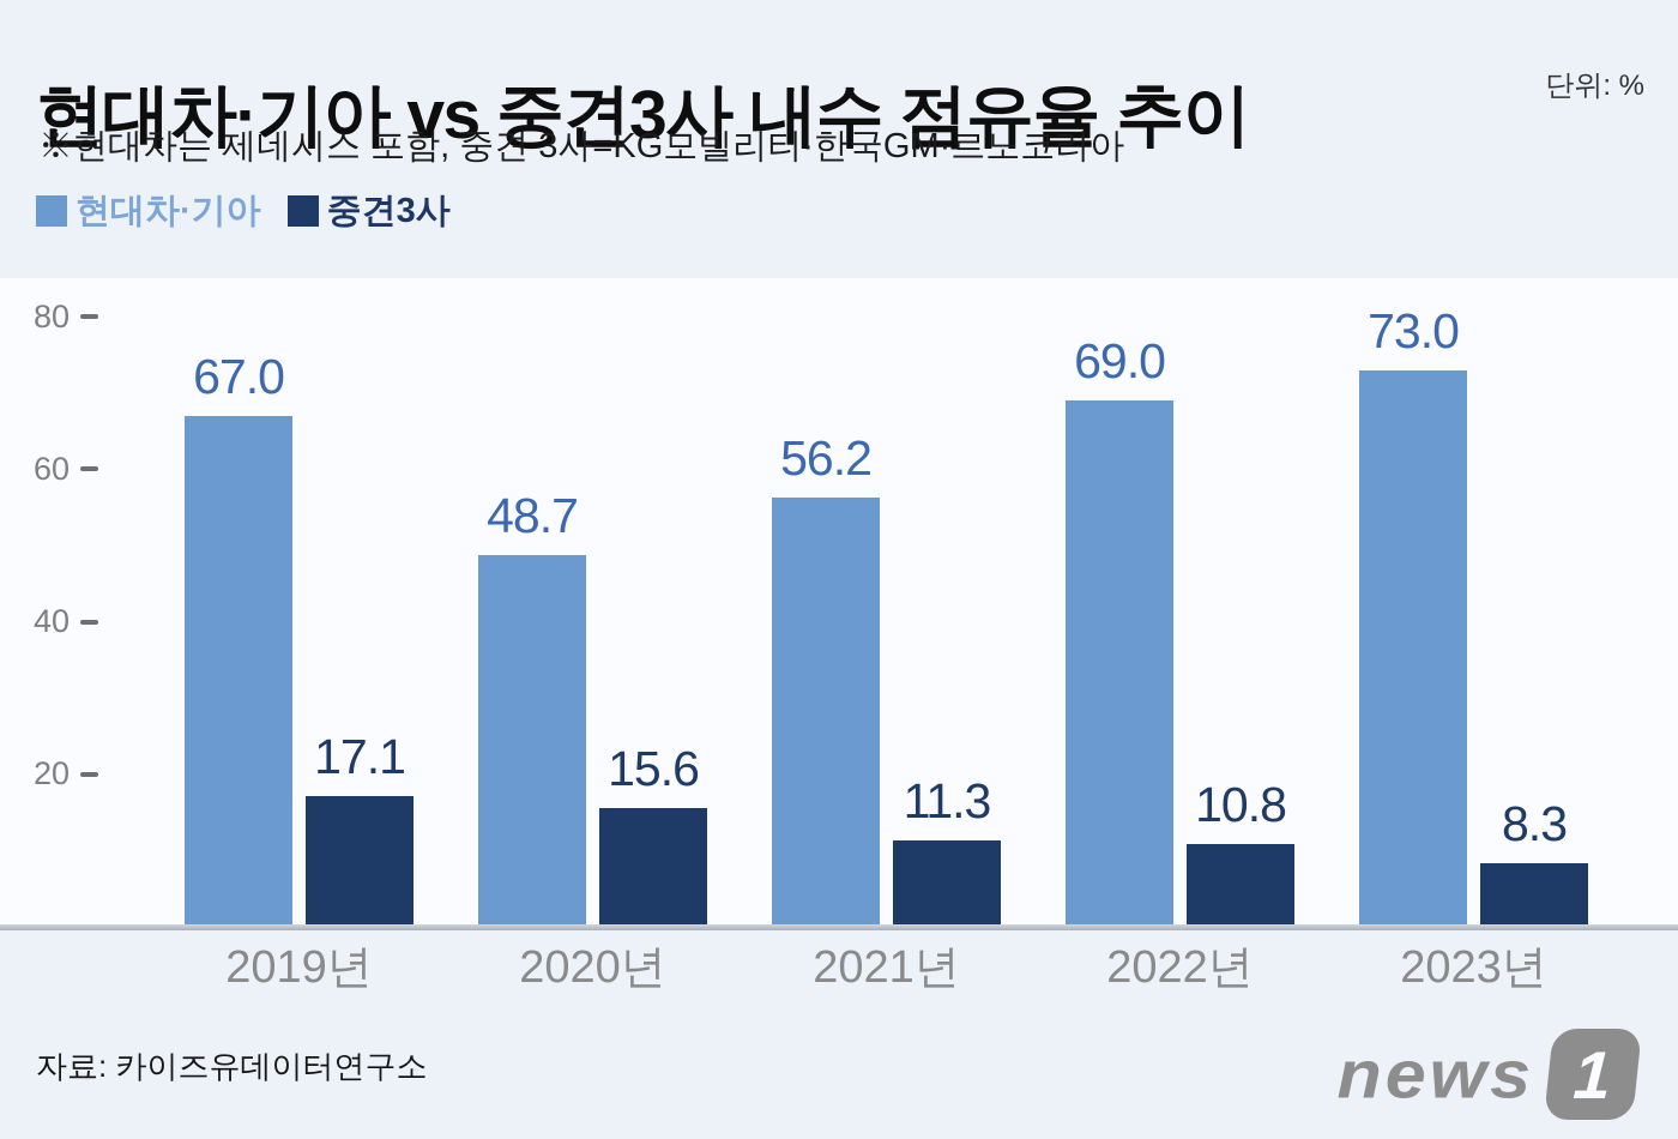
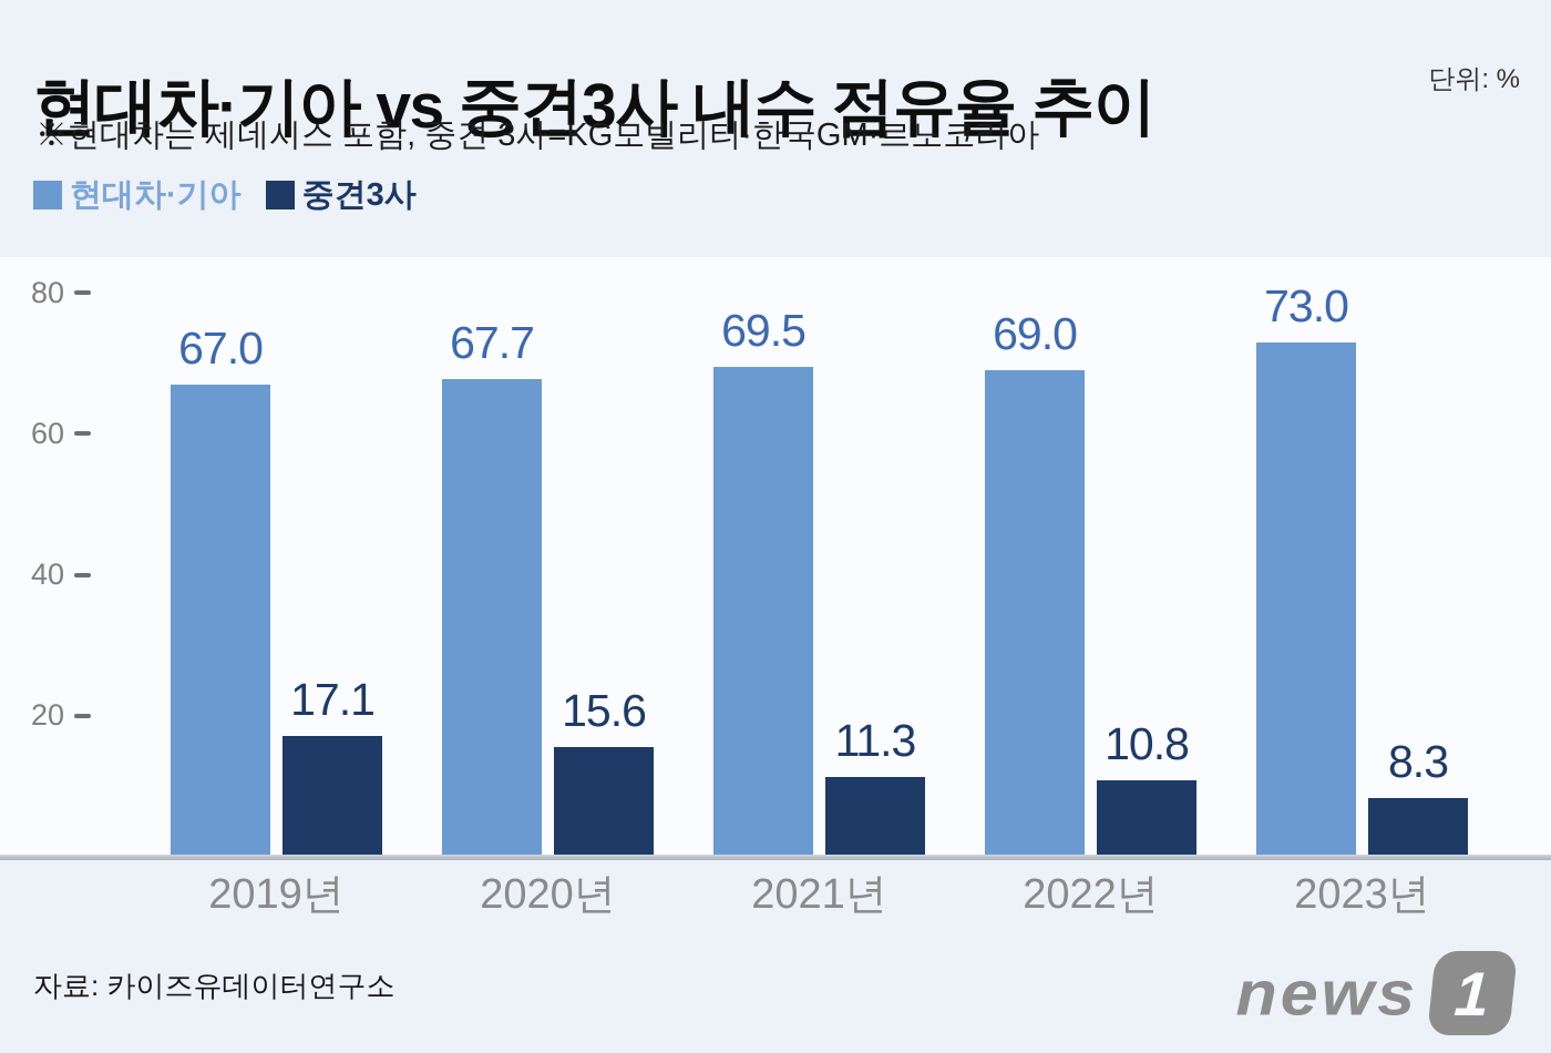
현대차·기아/2020년: 48.7 -> 67.7
현대차·기아/2021년: 56.2 -> 69.5
